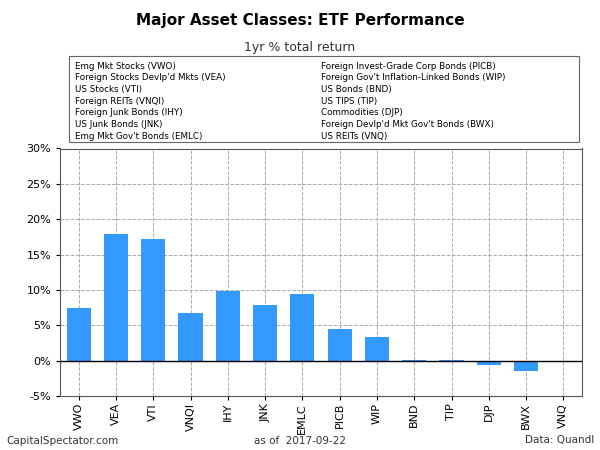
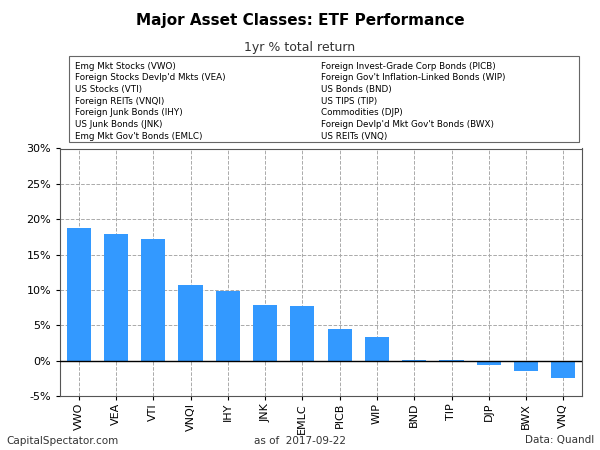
VWO: 7.4% -> 18.8%
VNQI: 6.8% -> 10.7%
EMLC: 9.4% -> 7.8%
VNQ: -0.2% -> -2.4%
